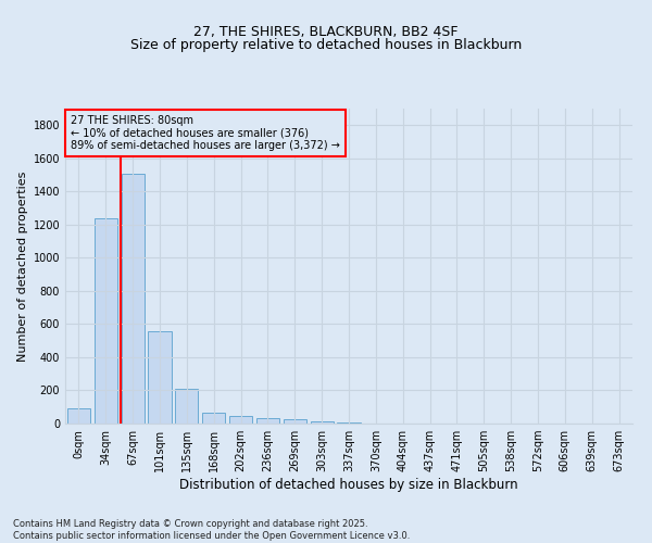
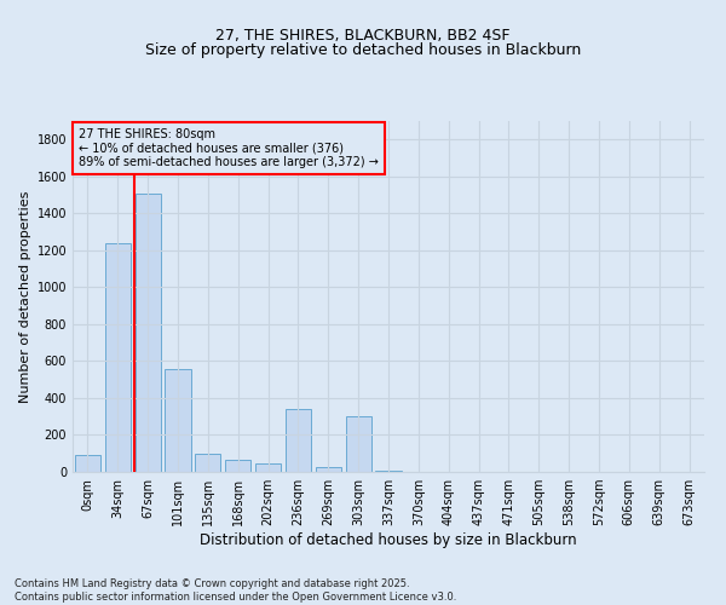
135sqm: 210 -> 100
236sqm: 40 -> 340
303sqm: 20 -> 300
